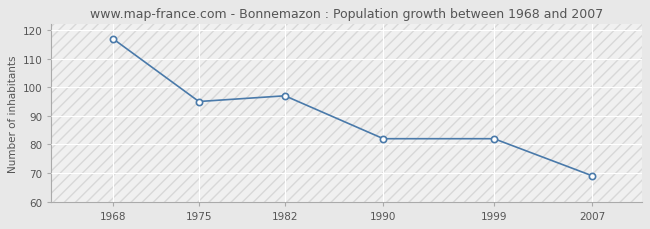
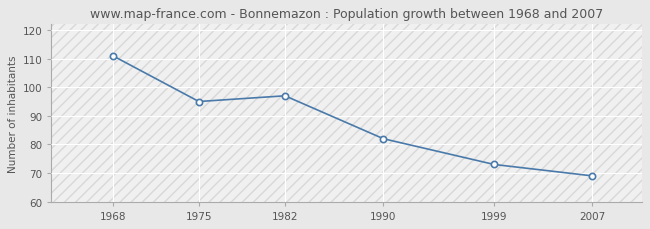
1968: 117 -> 111
1999: 82 -> 73
